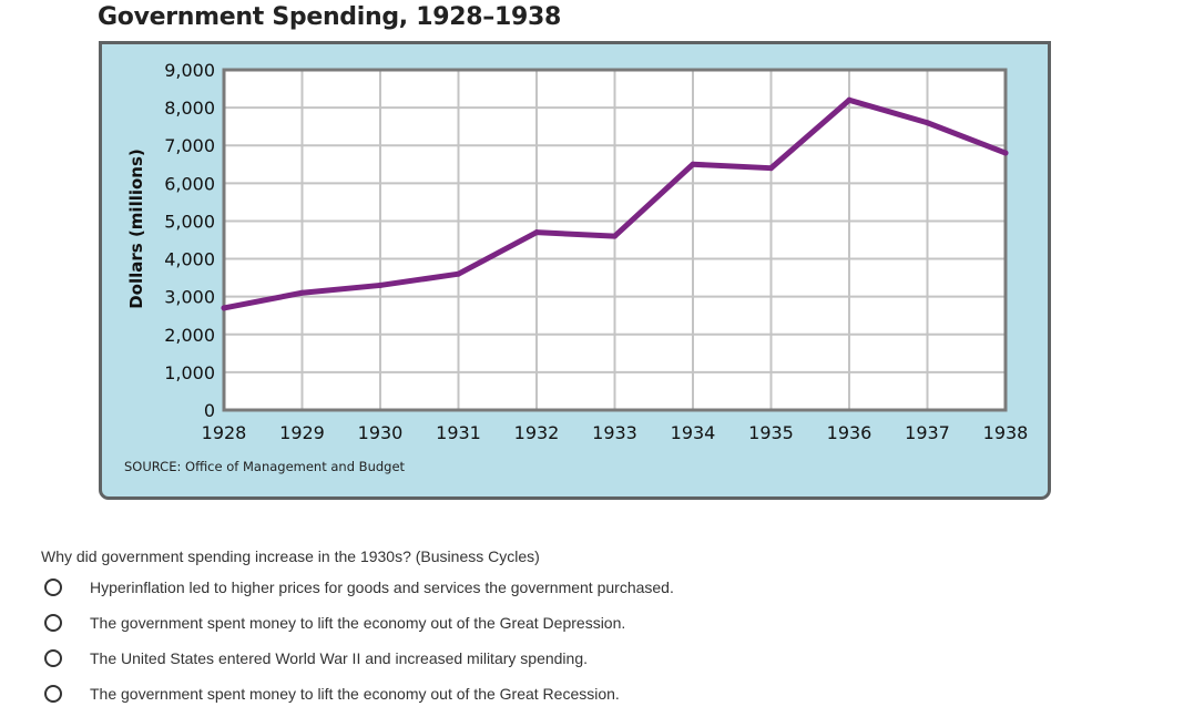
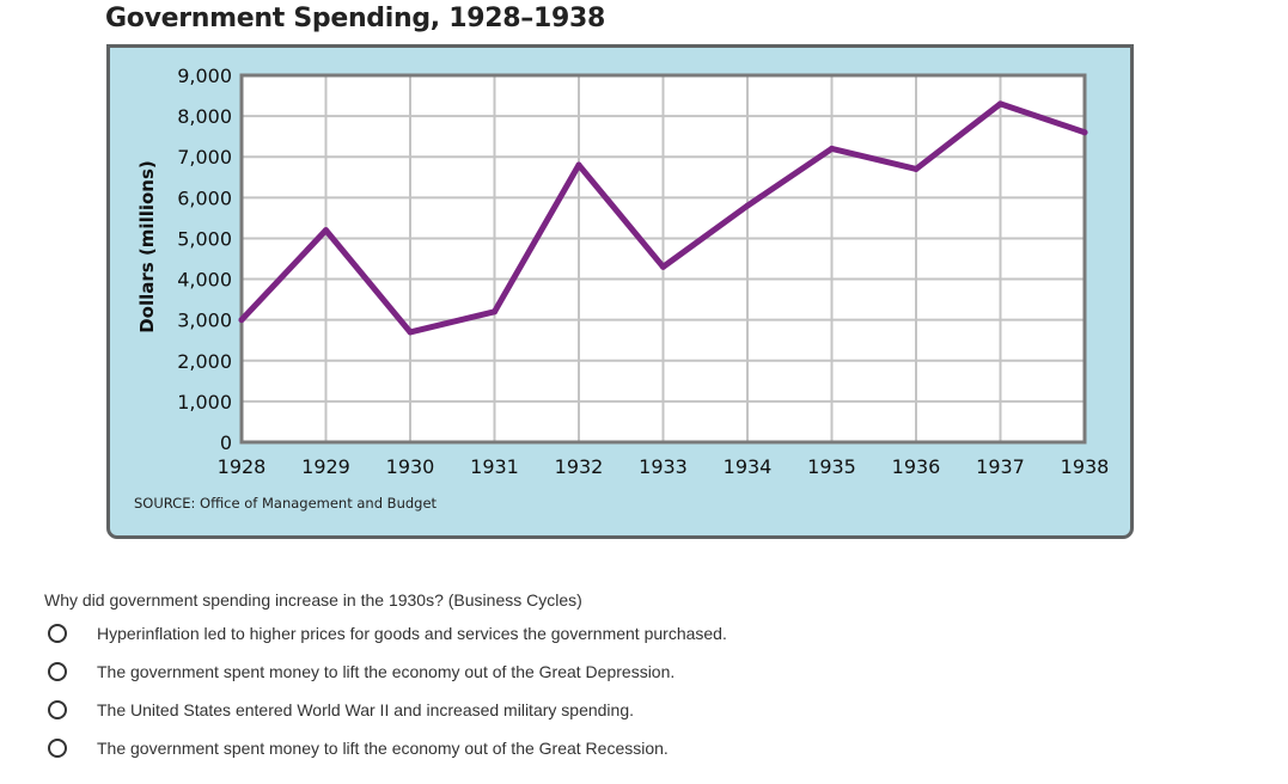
1928: 2700 -> 3000
1929: 3100 -> 5200
1930: 3300 -> 2700
1931: 3600 -> 3200
1932: 4700 -> 6800
1933: 4600 -> 4300
1934: 6500 -> 5800
1935: 6400 -> 7200
1936: 8200 -> 6700
1937: 7600 -> 8300
1938: 6800 -> 7600
